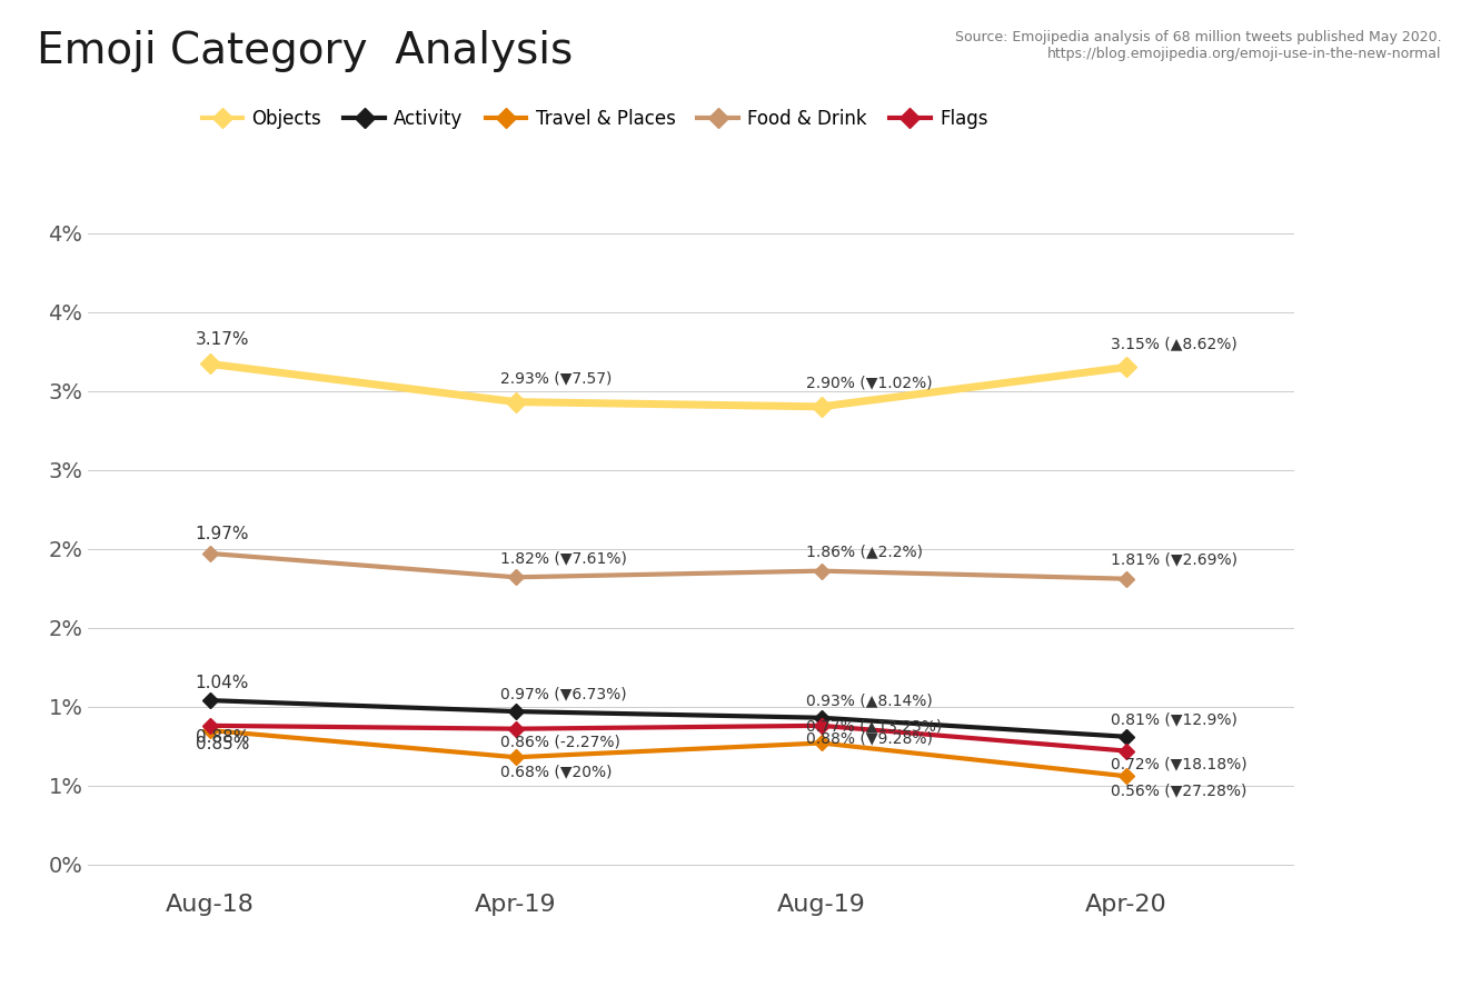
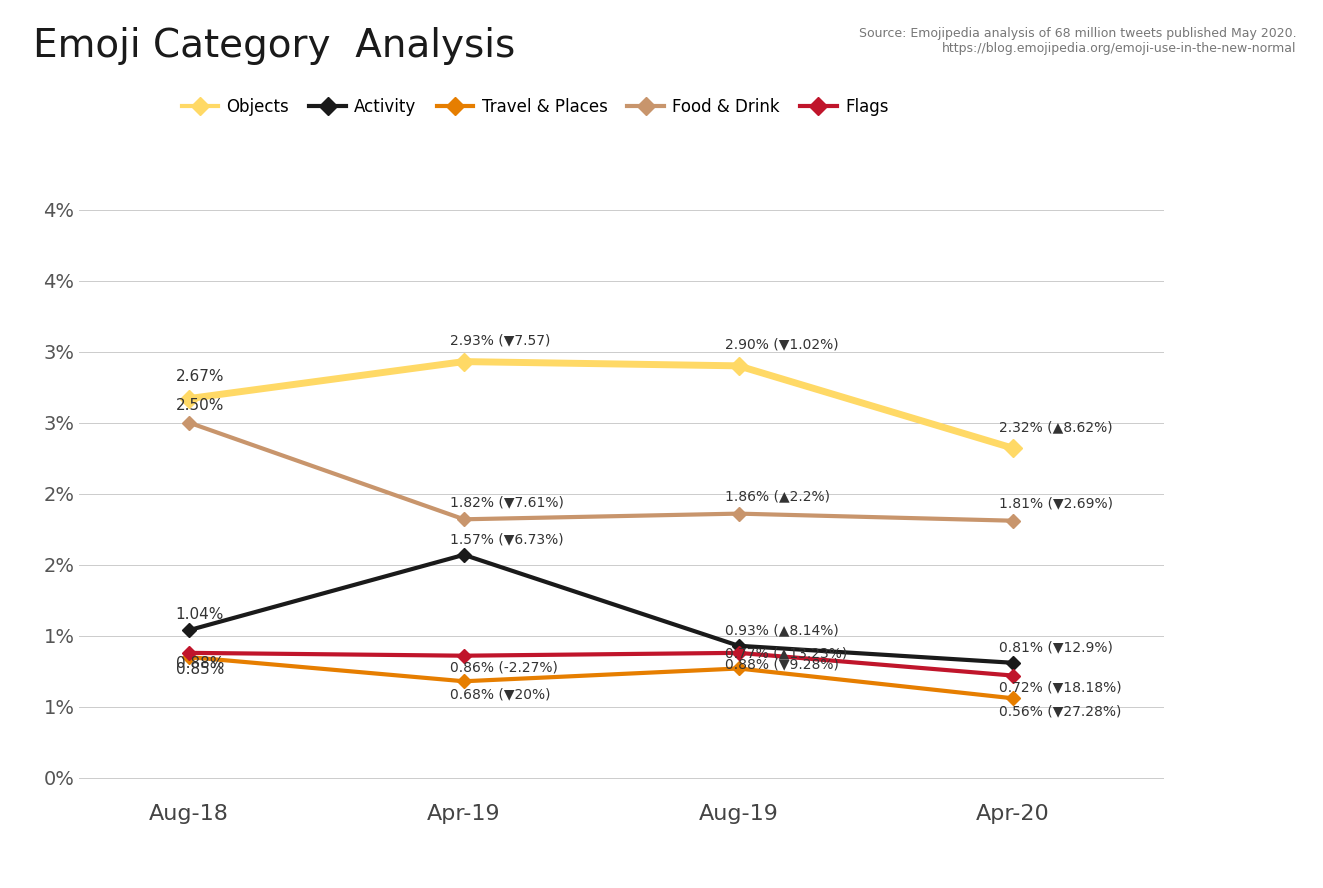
Objects/Aug-18: 3.17% -> 2.67%
Food & Drink/Aug-18: 1.97% -> 2.50%
Activity/Apr-19: 0.97% -> 1.57%
Objects/Apr-20: 3.15% -> 2.32%
